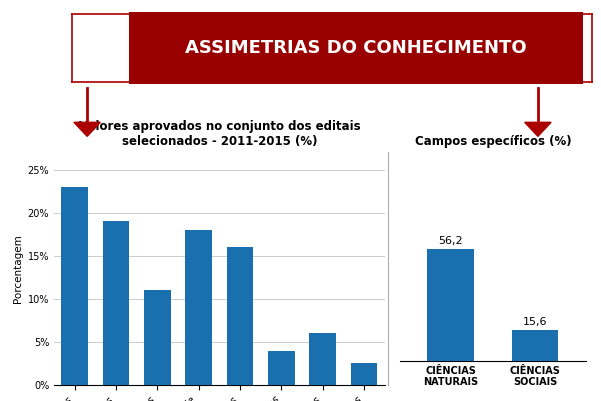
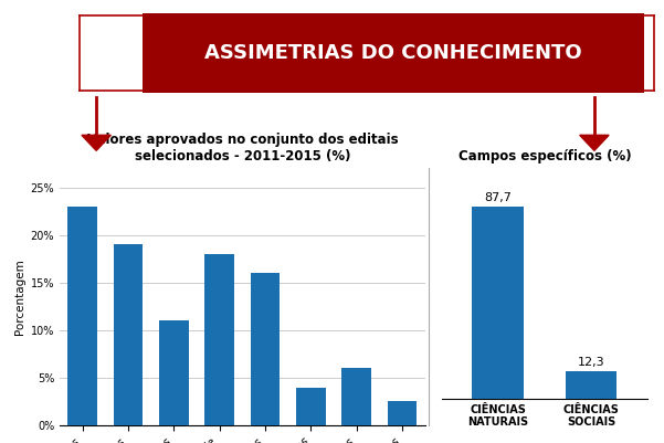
Campos específicos (%)/CIÊNCIAS NATURAIS: 56,2 -> 87,7
Campos específicos (%)/CIÊNCIAS SOCIAIS: 15,6 -> 12,3
